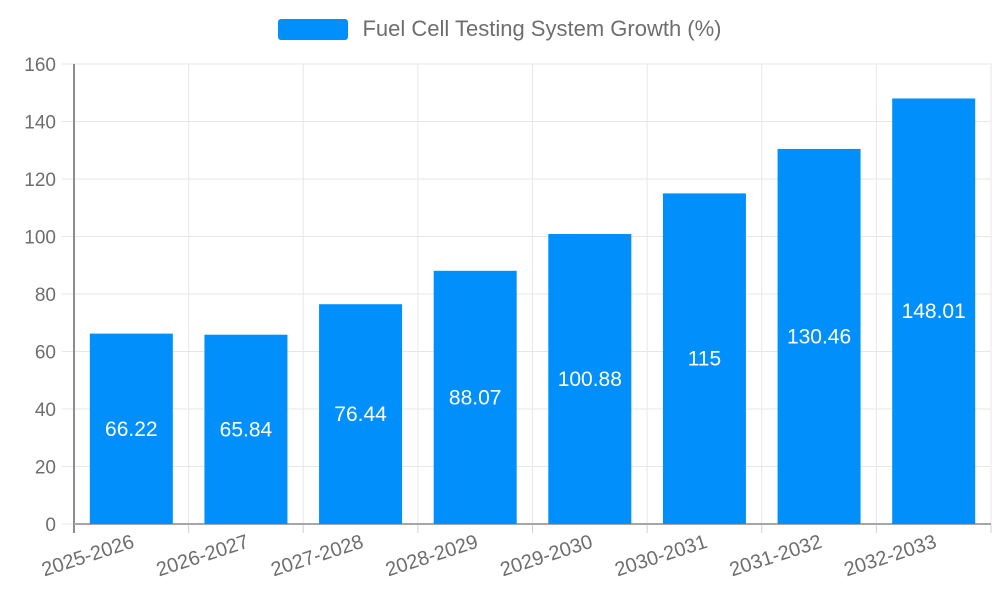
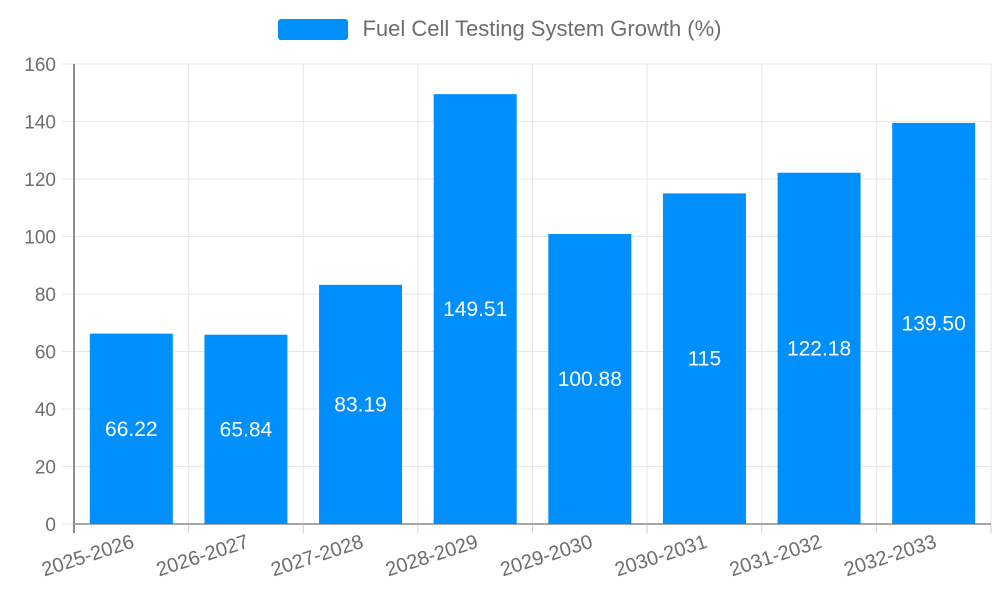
2027-2028: 76.44 -> 83.19
2028-2029: 88.07 -> 149.51
2031-2032: 130.46 -> 122.18
2032-2033: 148.01 -> 139.50
